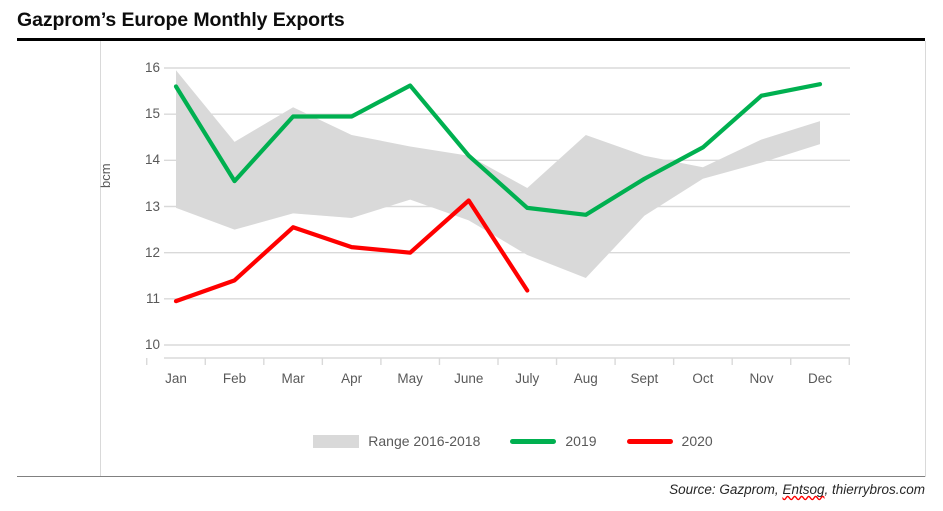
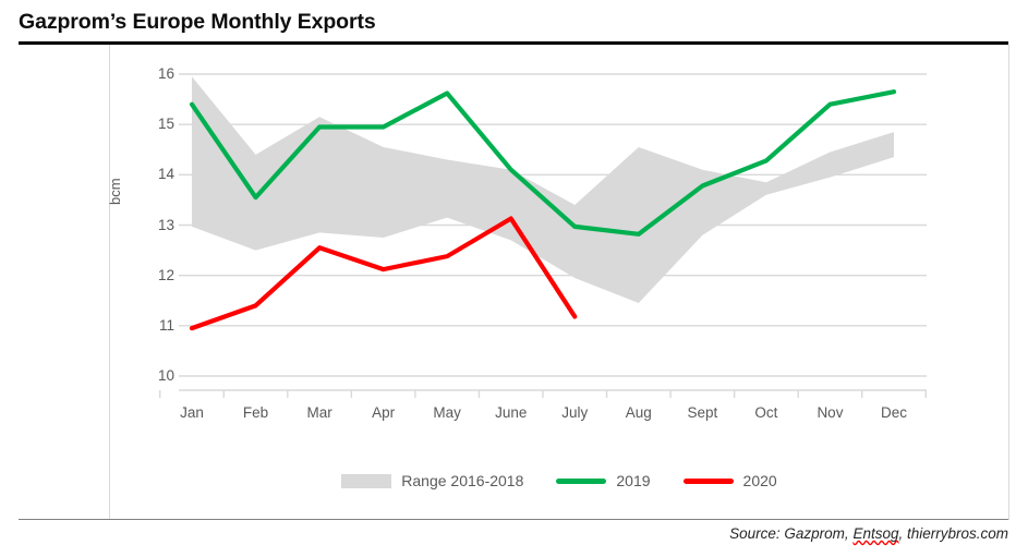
2019/Jan: 15.6 -> 15.4
2020/May: 12.0 -> 12.4
2019/Sept: 13.6 -> 13.8
